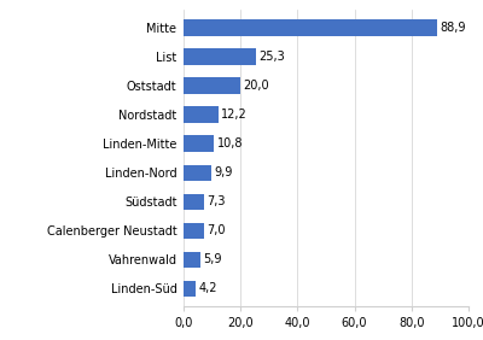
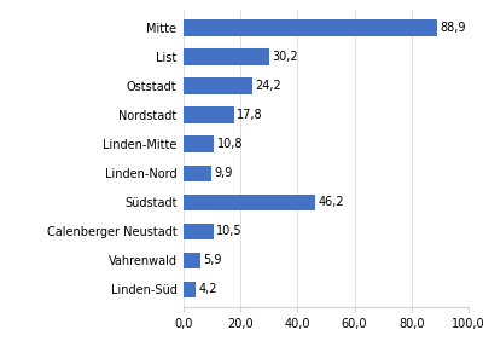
List: 25,3 -> 30,2
Oststadt: 20,0 -> 24,2
Nordstadt: 12,2 -> 17,8
Südstadt: 7,3 -> 46,2
Calenberger Neustadt: 7,0 -> 10,5
